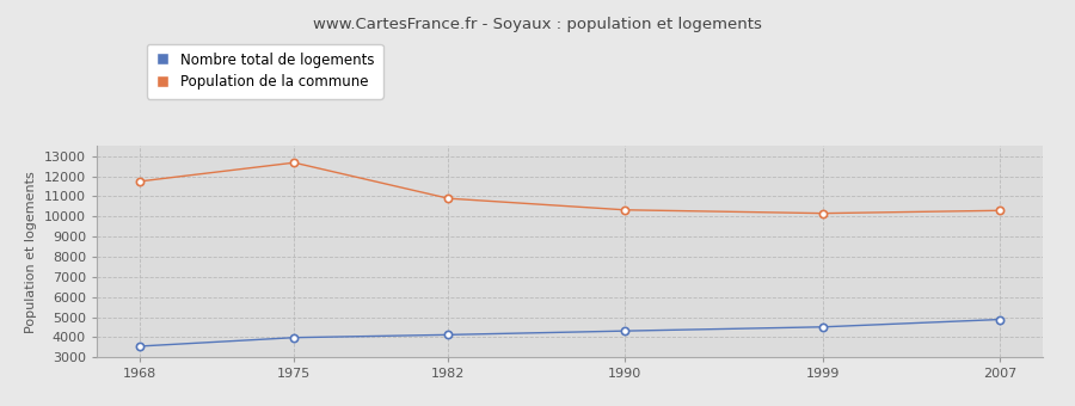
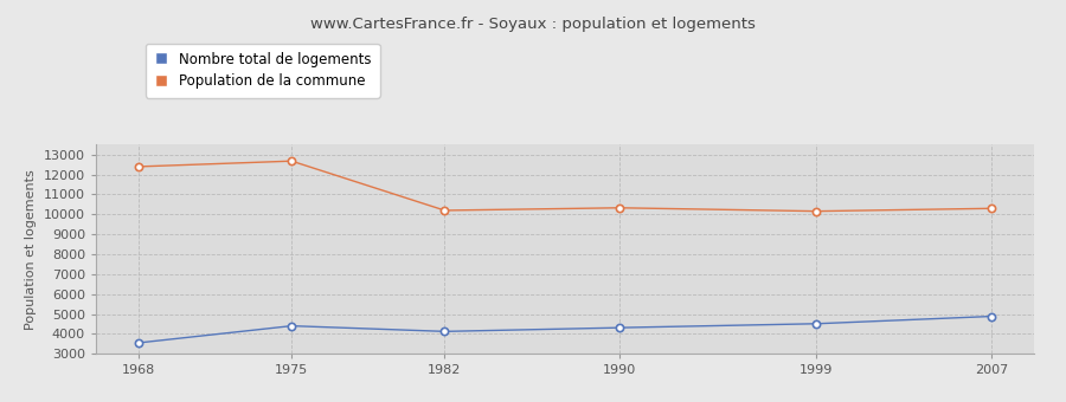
Population de la commune/1968: 11800 -> 12400
Nombre total de logements/1975: 4000 -> 4400
Population de la commune/1982: 10900 -> 10200
